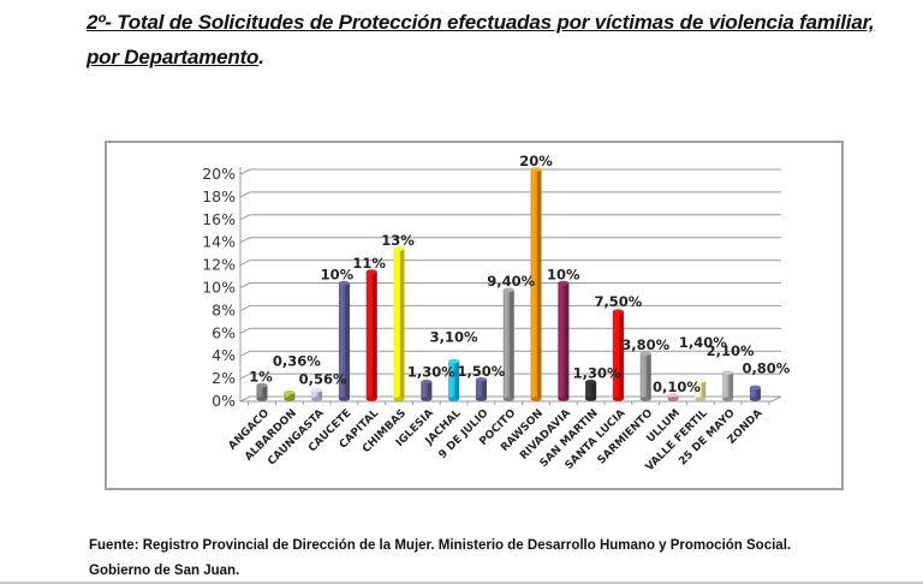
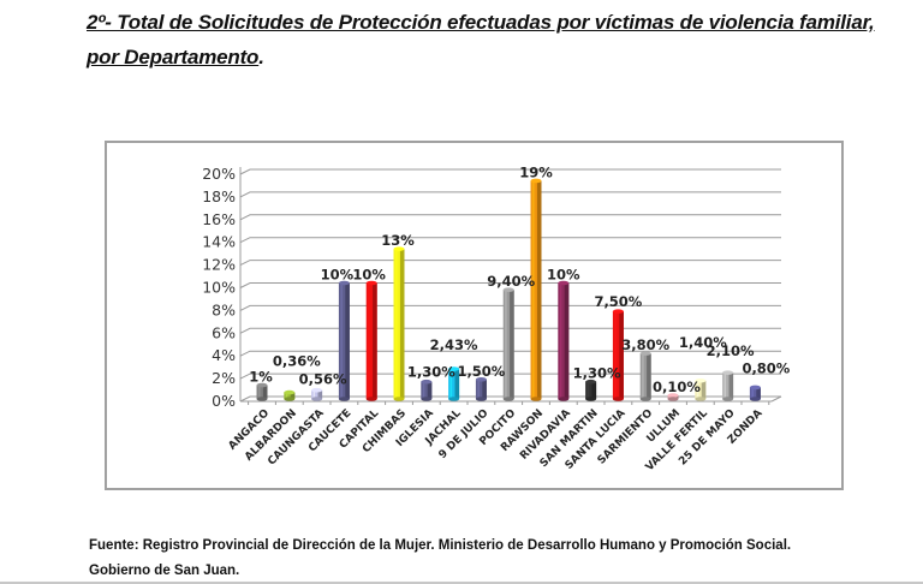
CAPITAL: 11% -> 10%
JACHAL: 3,10% -> 2,43%
RAWSON: 20% -> 19%
